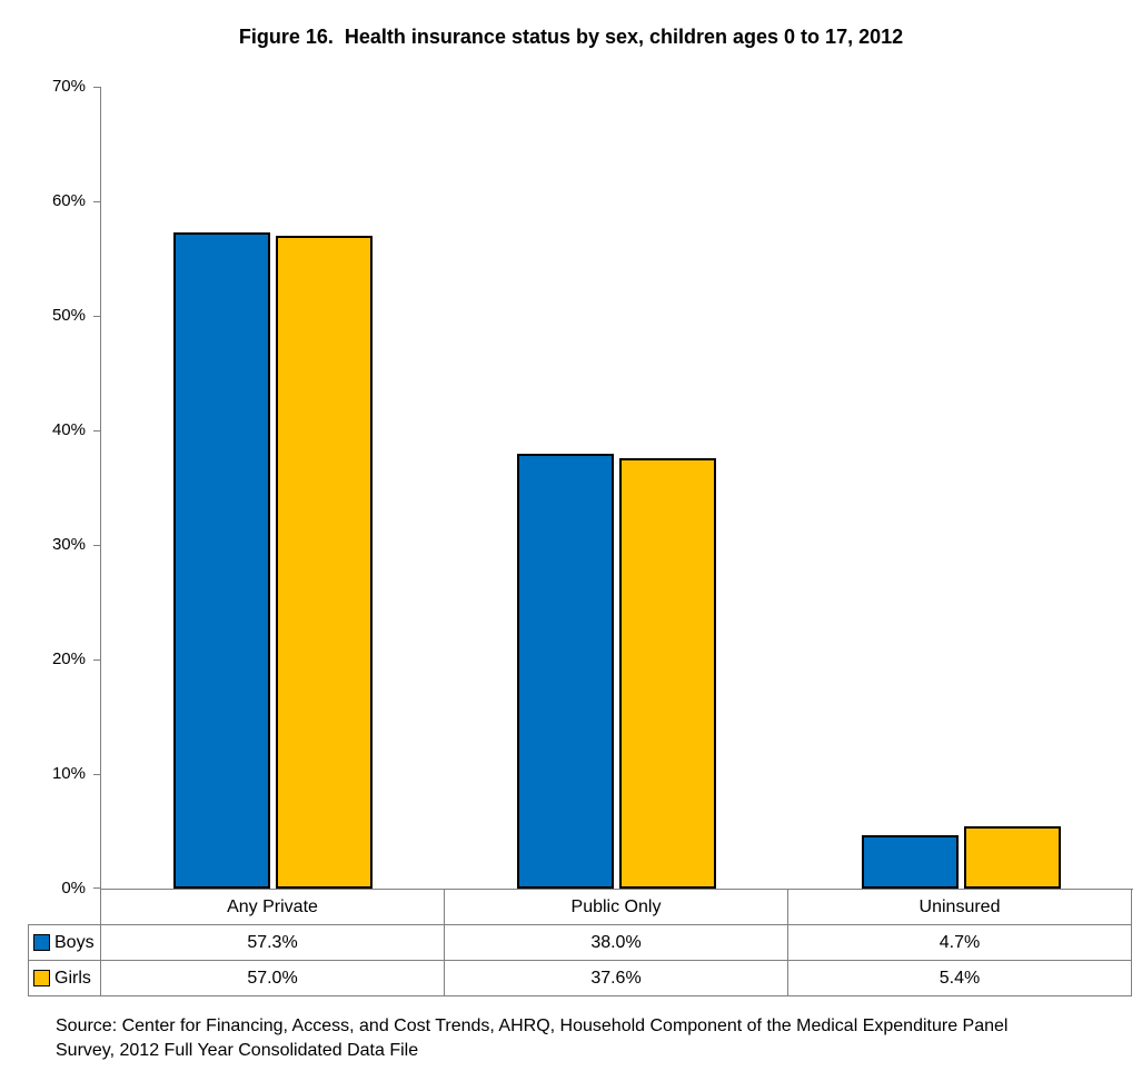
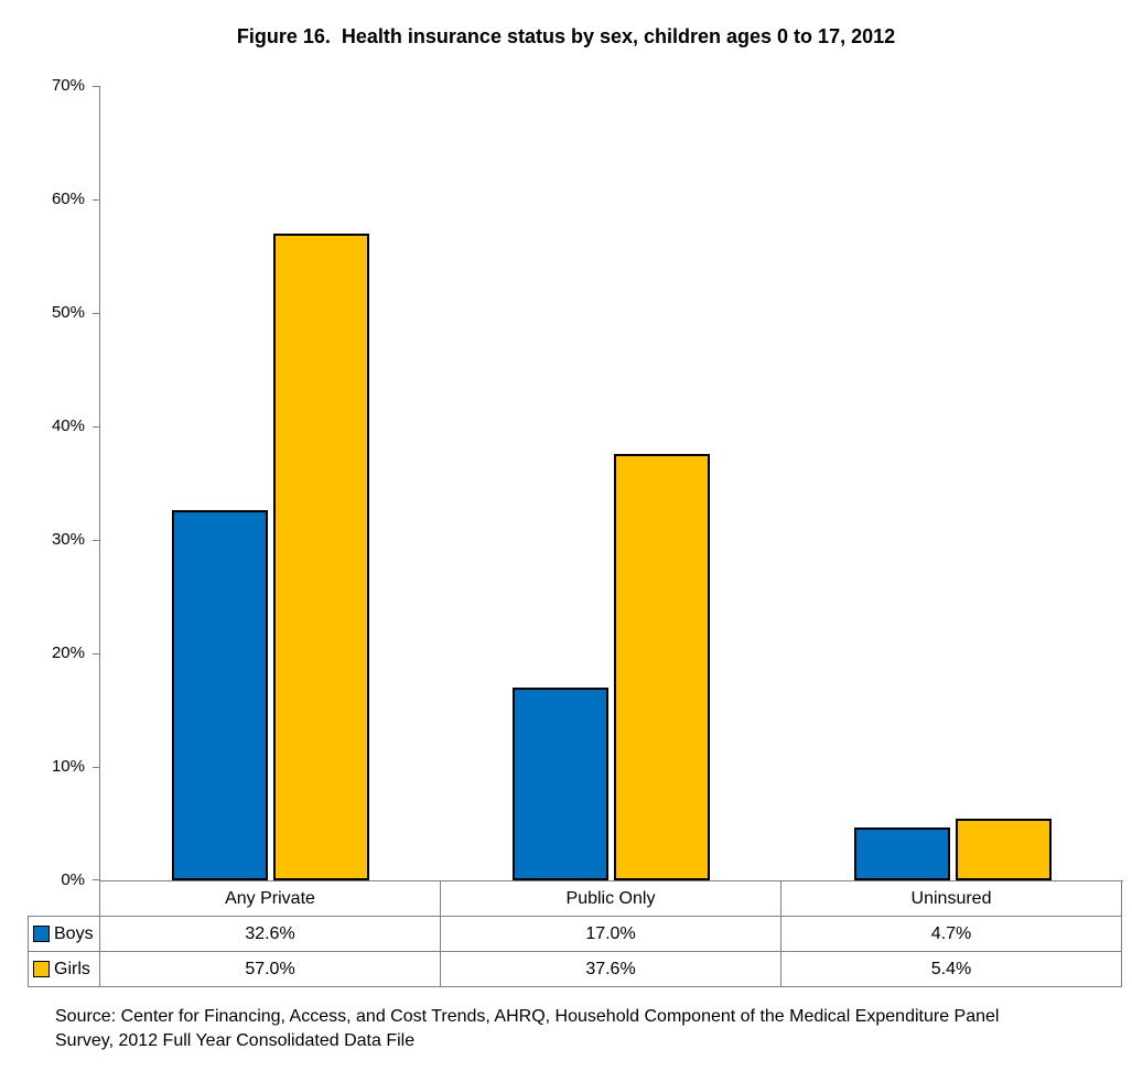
Boys/Any Private: 57.3% -> 32.6%
Boys/Public Only: 38.0% -> 17.0%
